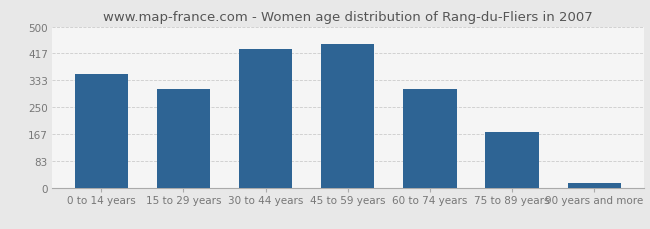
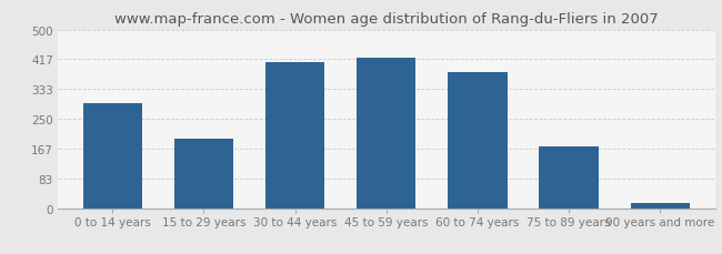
0 to 14 years: 352 -> 295
15 to 29 years: 305 -> 195
30 to 44 years: 430 -> 410
45 to 59 years: 447 -> 420
60 to 74 years: 307 -> 380
